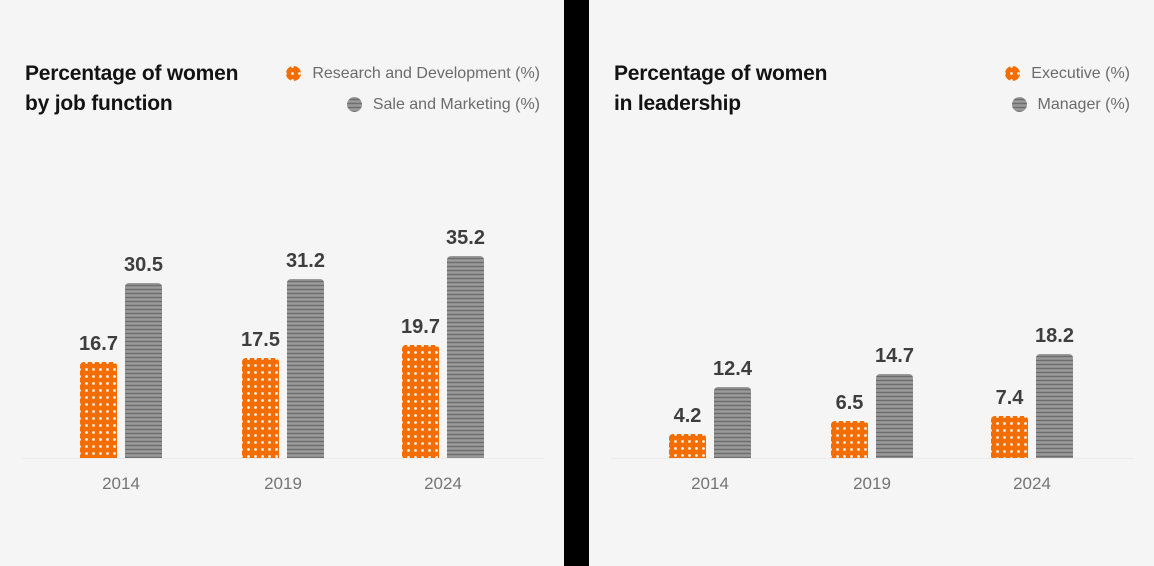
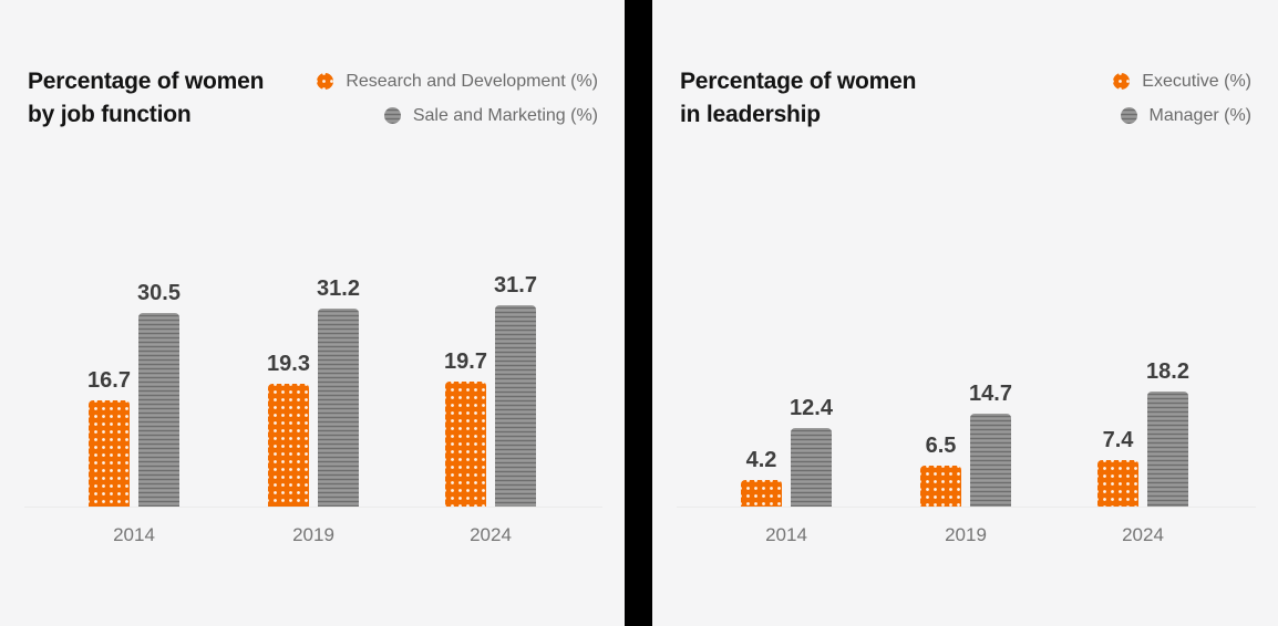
Percentage of women by job function/Research and Development (%)/2019: 17.5 -> 19.3
Percentage of women by job function/Sale and Marketing (%)/2024: 35.2 -> 31.7
